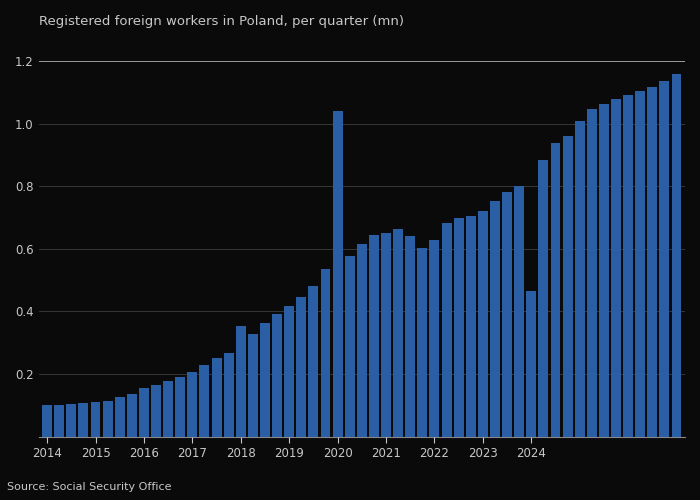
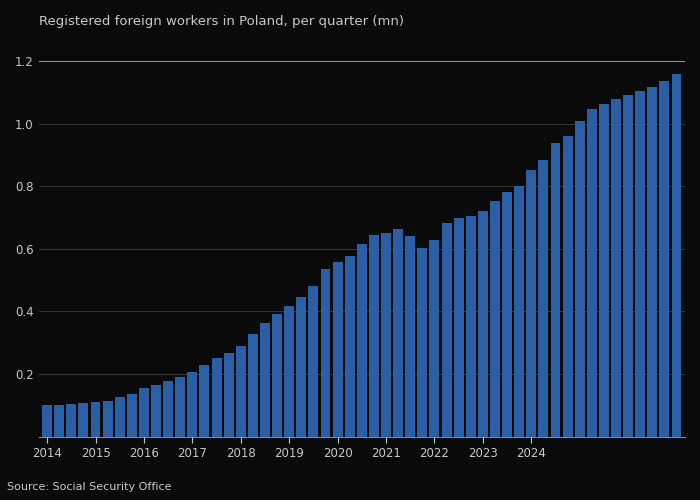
2018: 0.355 -> 0.290
2020: 1.040 -> 0.558
2024: 0.465 -> 0.852
